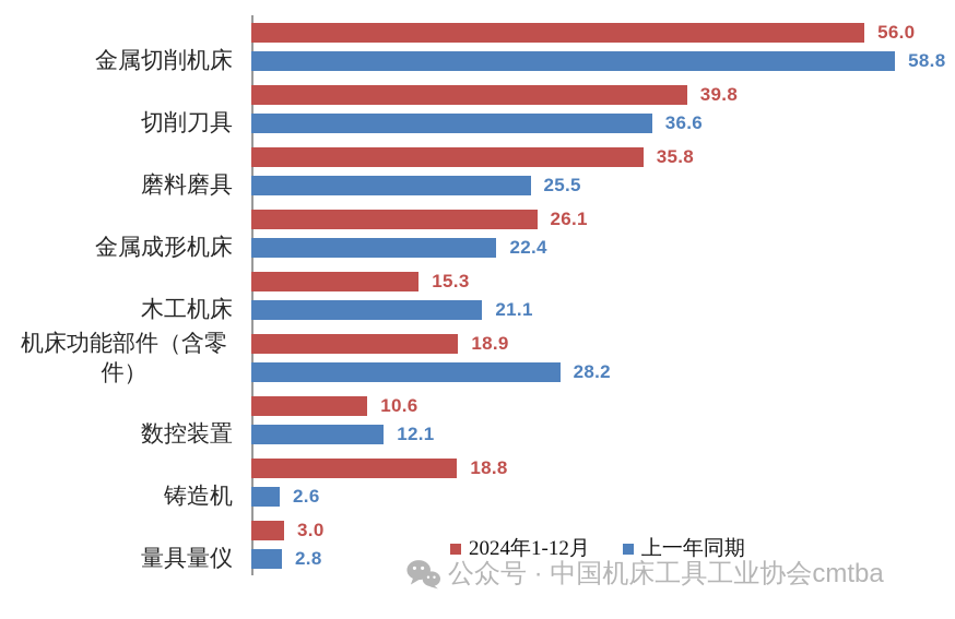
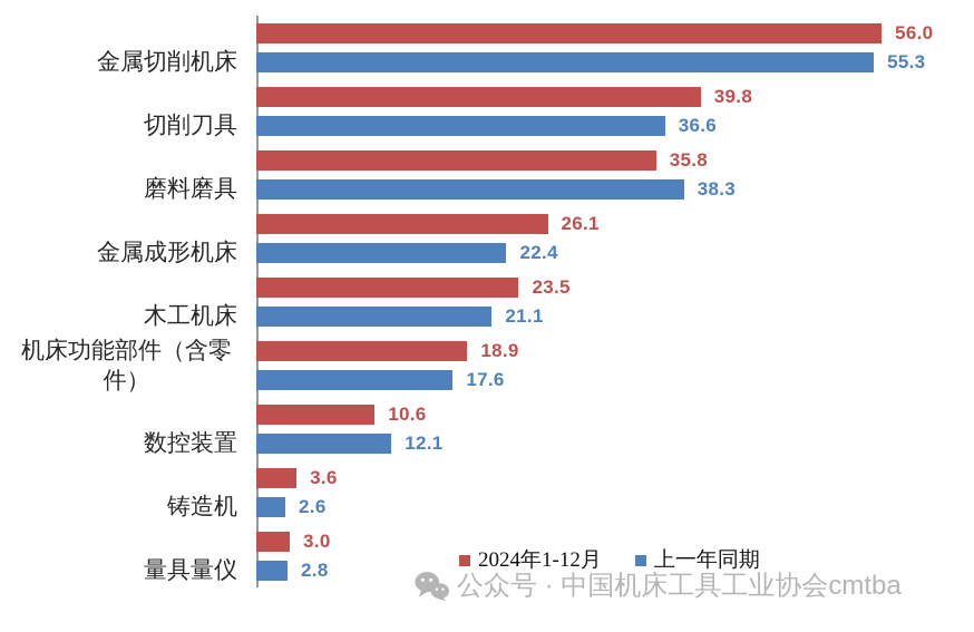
上一年同期/金属切削机床: 58.8 -> 55.3
上一年同期/磨料磨具: 25.5 -> 38.3
2024年1-12月/木工机床: 15.3 -> 23.5
上一年同期/机床功能部件（含零件）: 28.2 -> 17.6
2024年1-12月/铸造机: 18.8 -> 3.6
